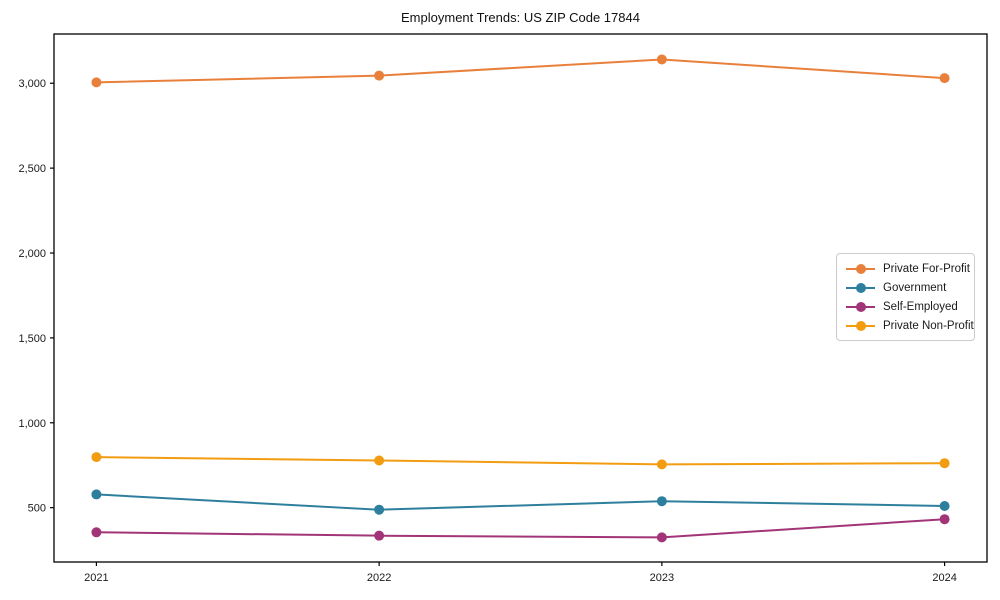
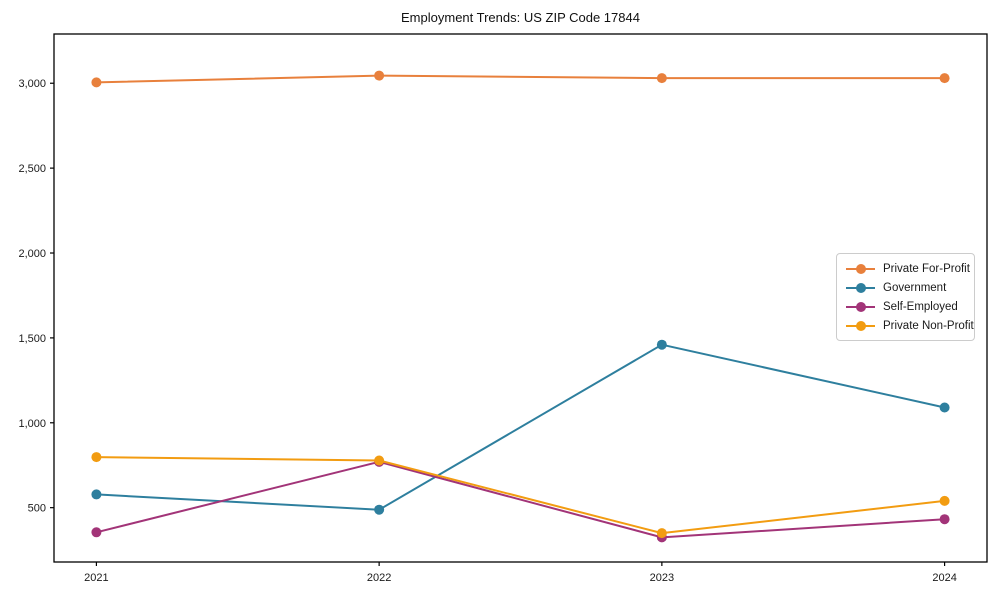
Self-Employed/2022: 340 -> 770
Private For-Profit/2023: 3140 -> 3030
Government/2023: 540 -> 1460
Private Non-Profit/2023: 760 -> 350
Government/2024: 510 -> 1090
Private Non-Profit/2024: 760 -> 540
